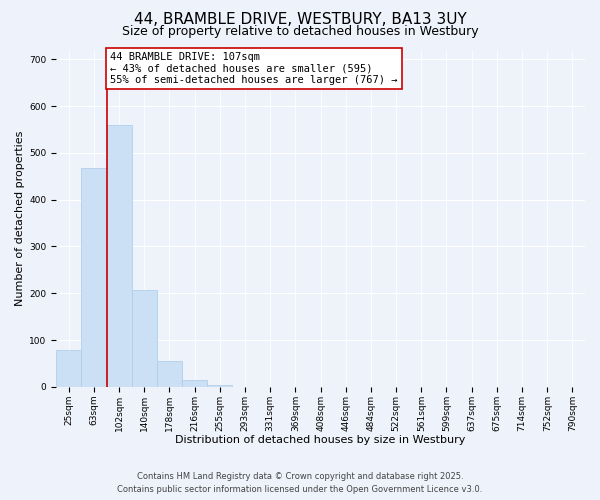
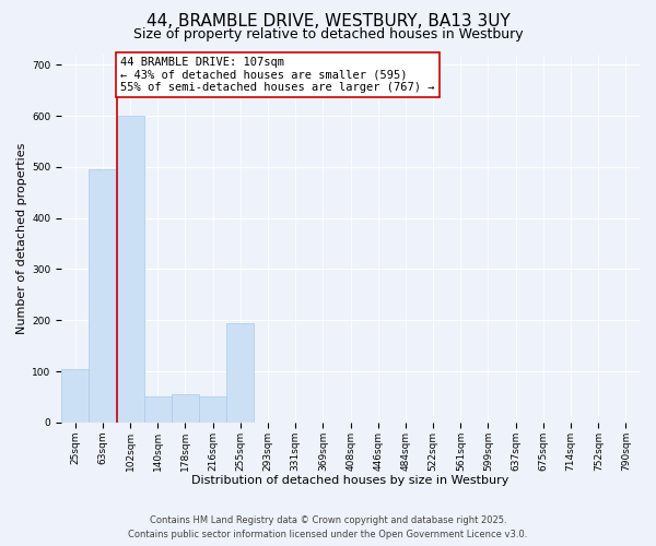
25sqm: 78 -> 105
63sqm: 467 -> 495
102sqm: 560 -> 600
140sqm: 207 -> 50
216sqm: 14 -> 50
255sqm: 3 -> 195
